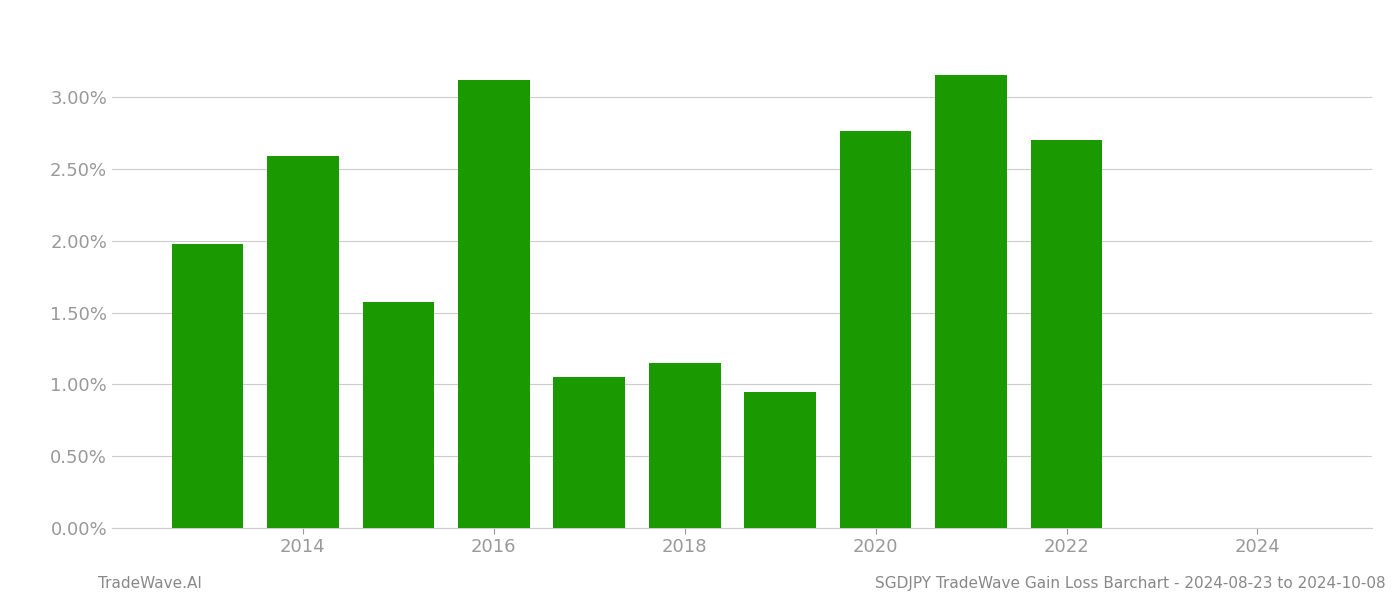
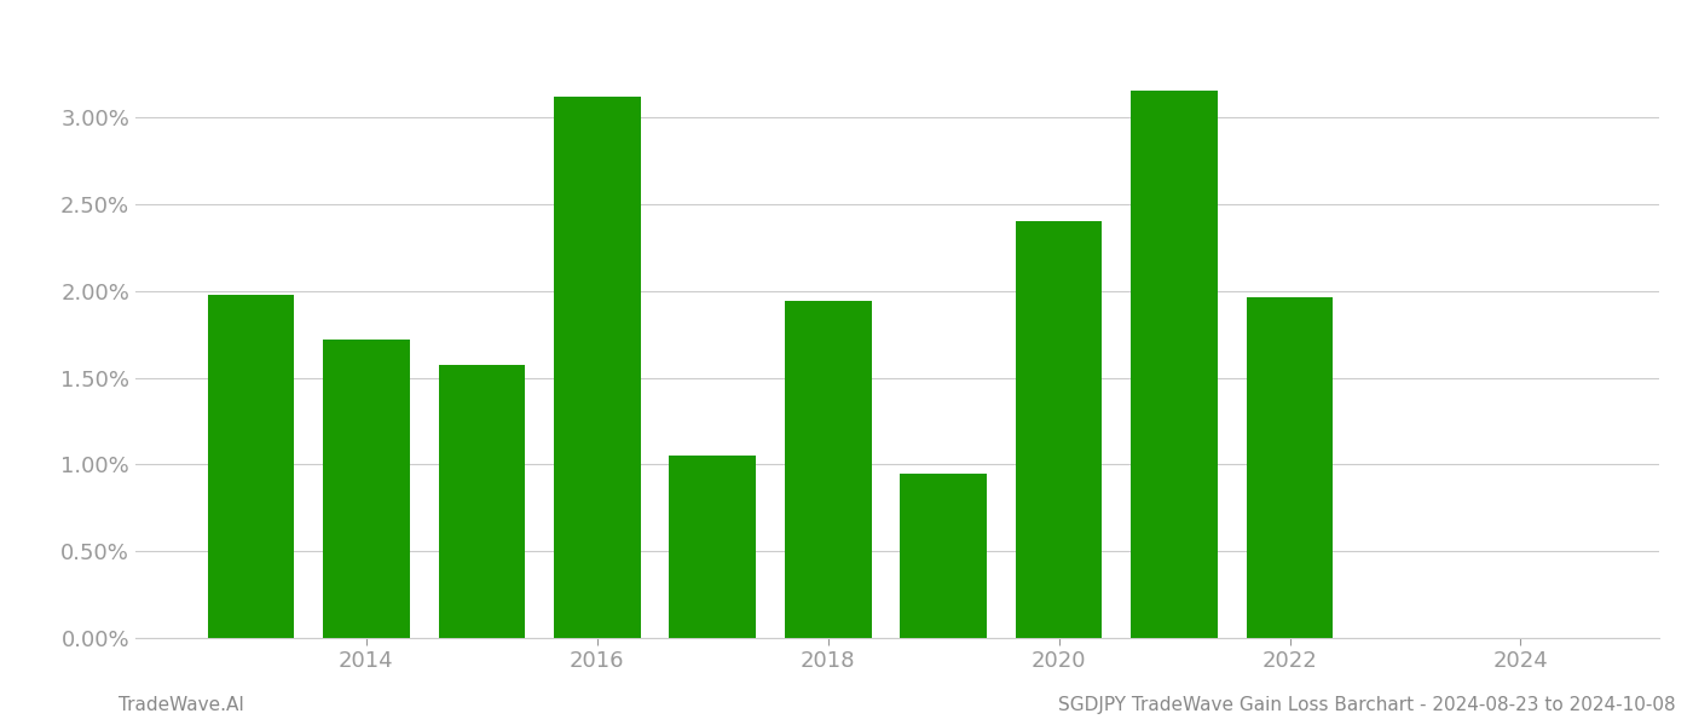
2014: 2.59% -> 1.72%
2018: 1.15% -> 1.94%
2020: 2.76% -> 2.40%
2022: 2.70% -> 1.96%
